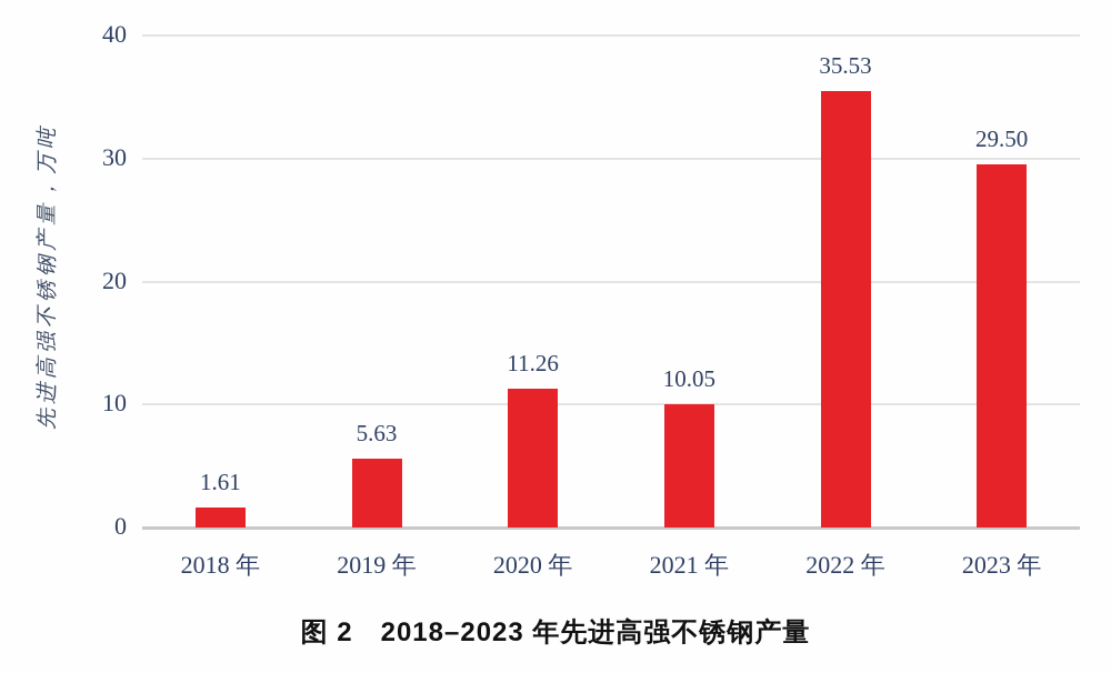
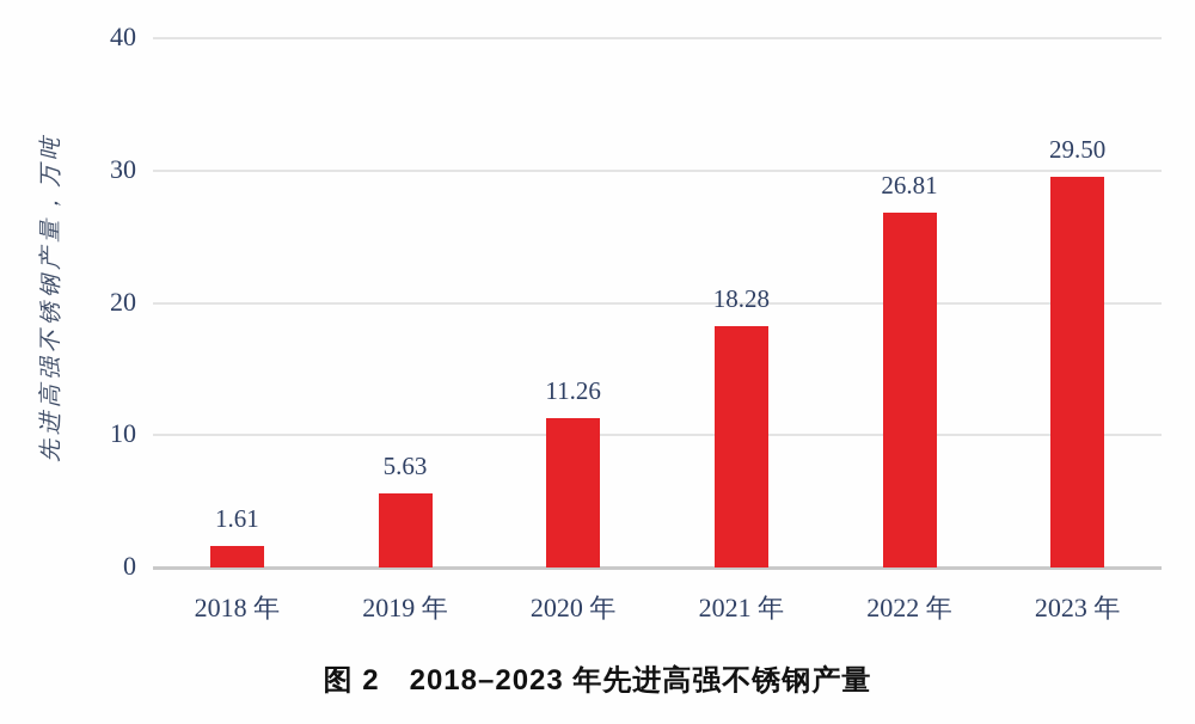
2021 年: 10.05 -> 18.28
2022 年: 35.53 -> 26.81
